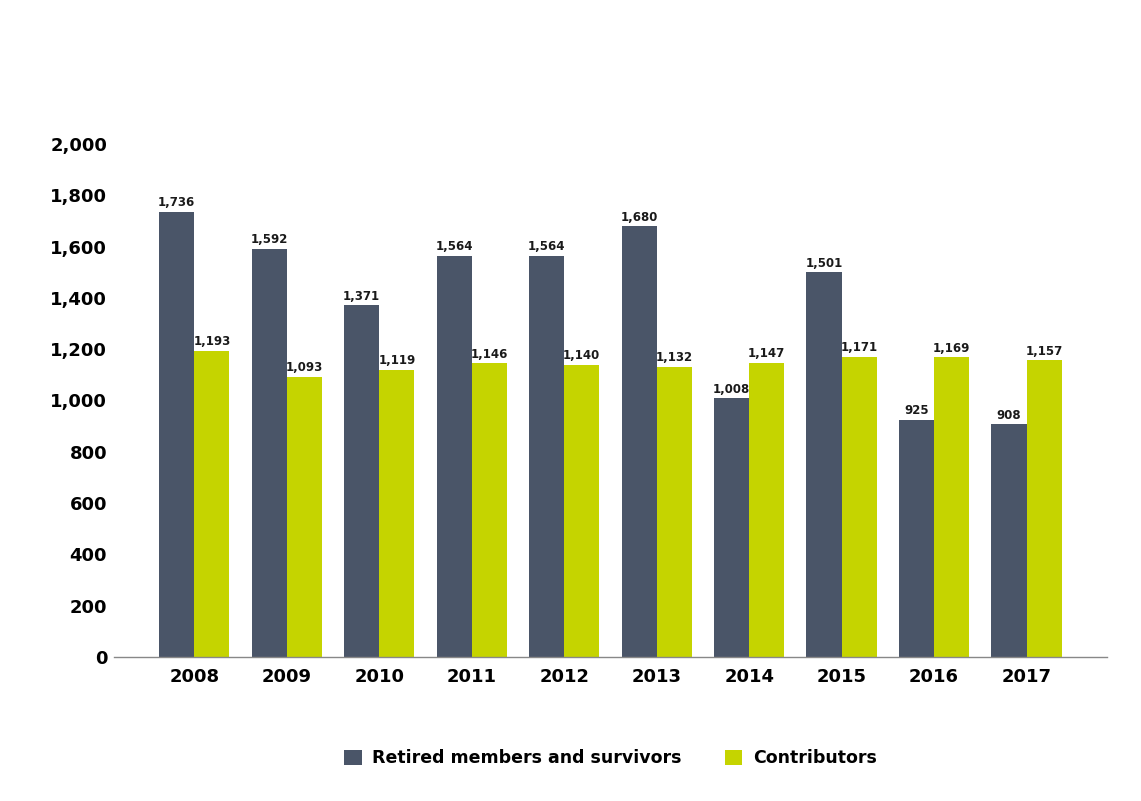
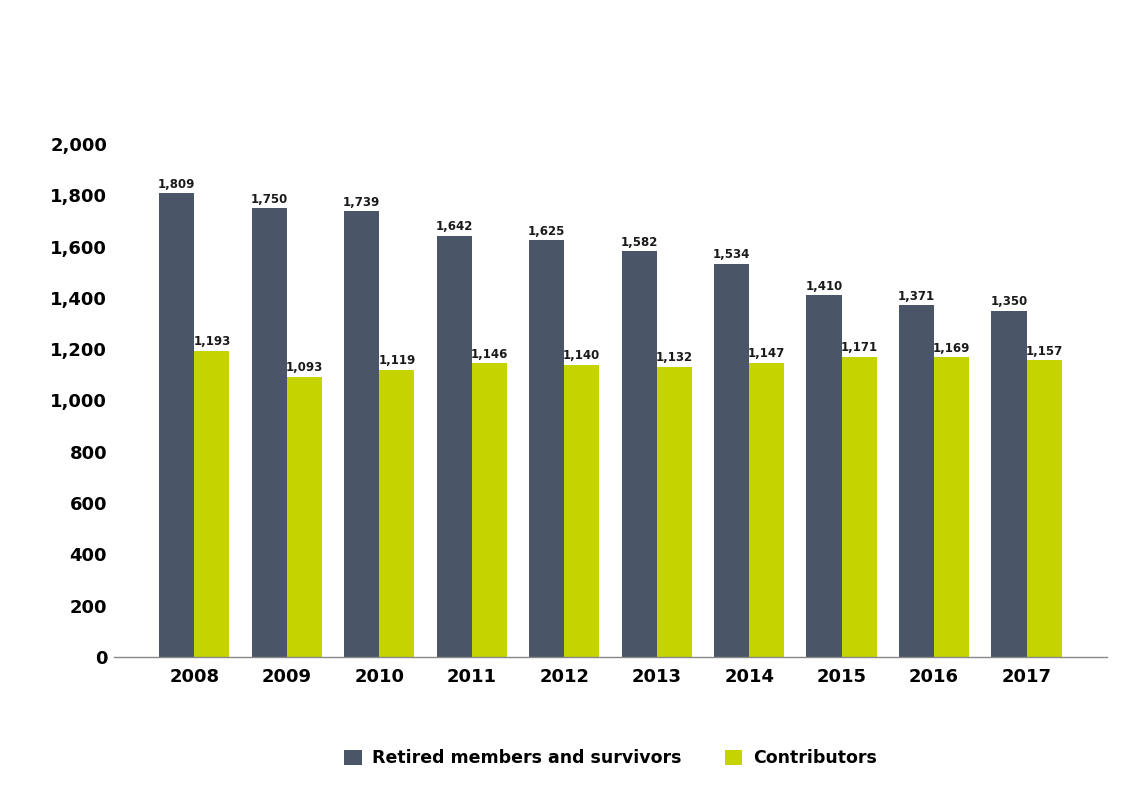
Retired members and survivors/2008: 1,736 -> 1,809
Retired members and survivors/2009: 1,592 -> 1,750
Retired members and survivors/2010: 1,371 -> 1,739
Retired members and survivors/2011: 1,564 -> 1,642
Retired members and survivors/2012: 1,564 -> 1,625
Retired members and survivors/2013: 1,680 -> 1,582
Retired members and survivors/2014: 1,008 -> 1,534
Retired members and survivors/2015: 1,501 -> 1,410
Retired members and survivors/2016: 925 -> 1,371
Retired members and survivors/2017: 908 -> 1,350
